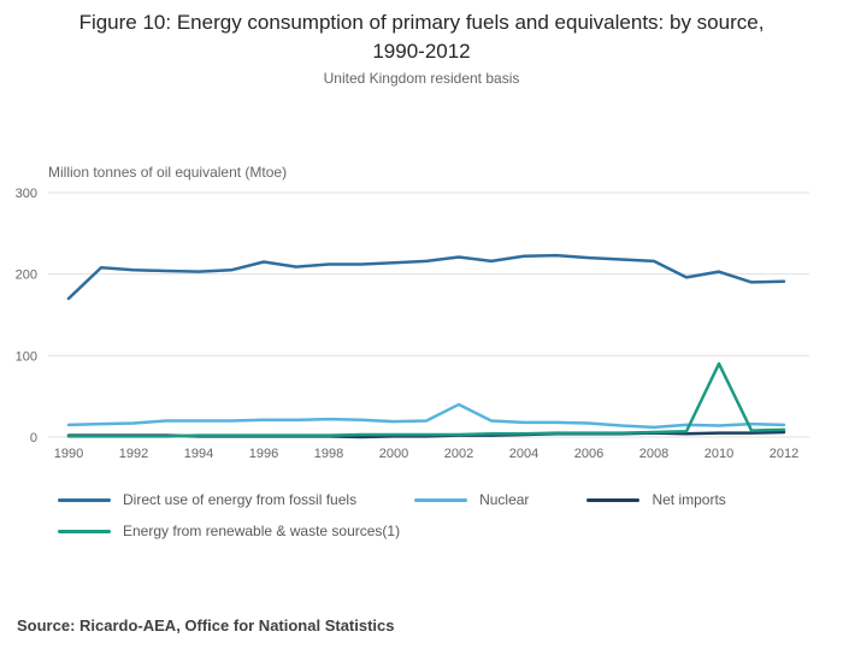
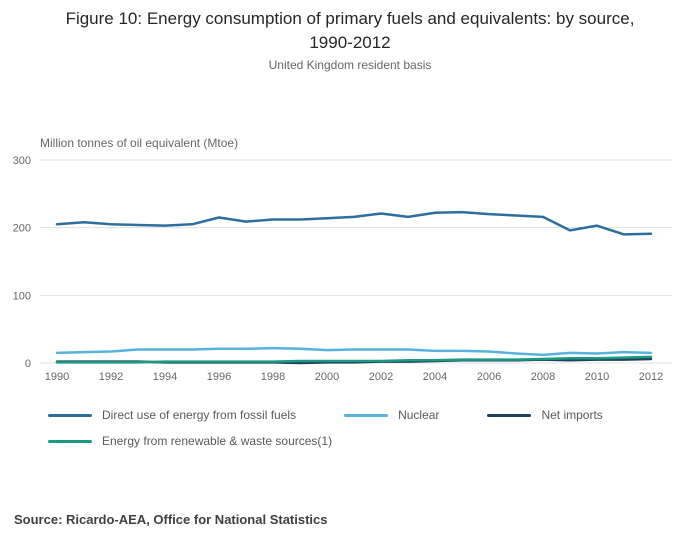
Direct use of energy from fossil fuels/1990: 170 -> 200
Nuclear/2002: 40 -> 20
Energy from renewable & waste sources(1)/2010: 90 -> 10
